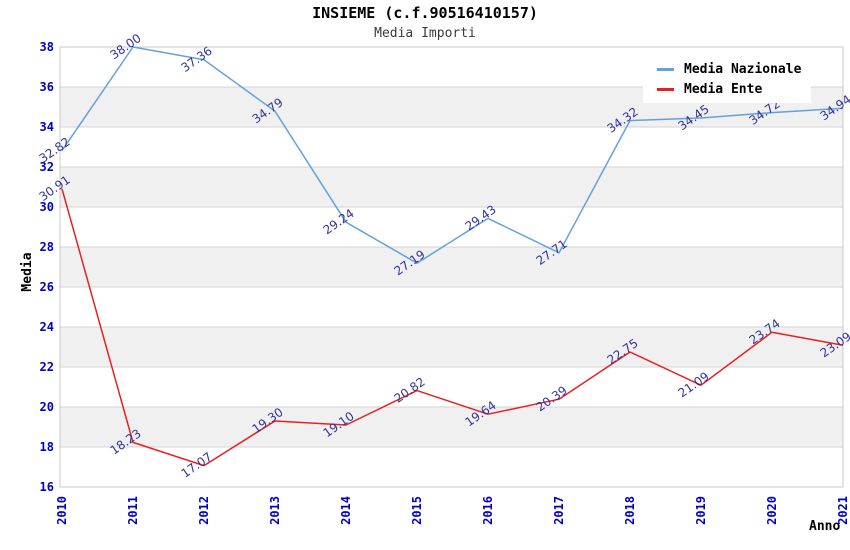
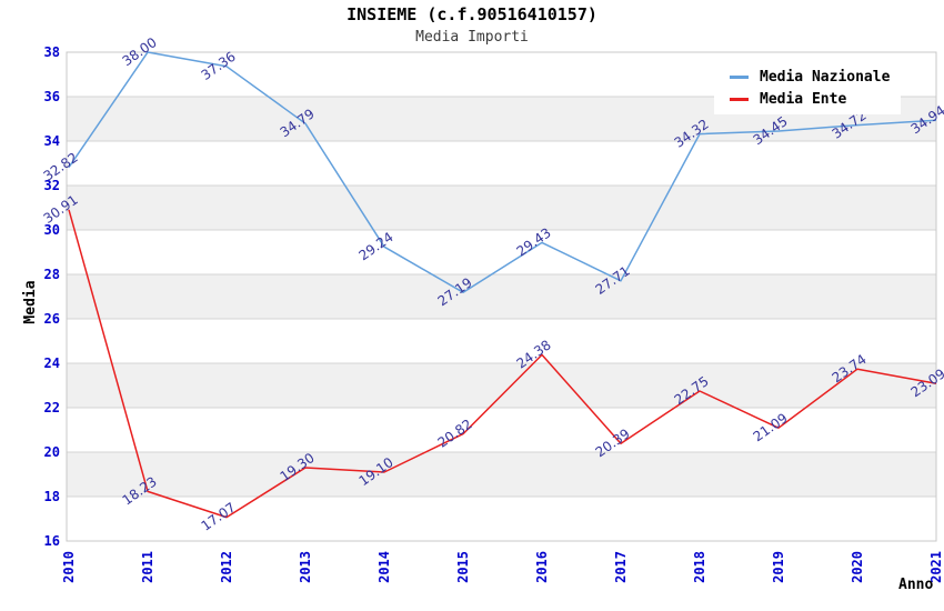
Media Ente/2016: 19.64 -> 24.38
